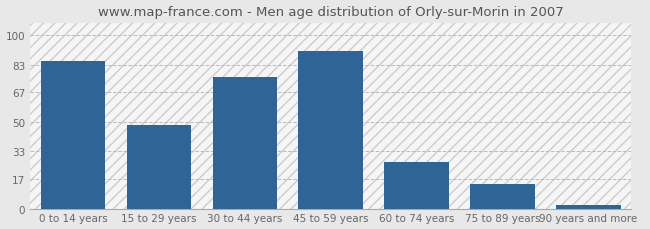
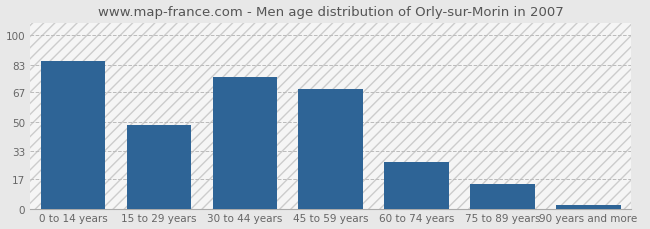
45 to 59 years: 91 -> 69
